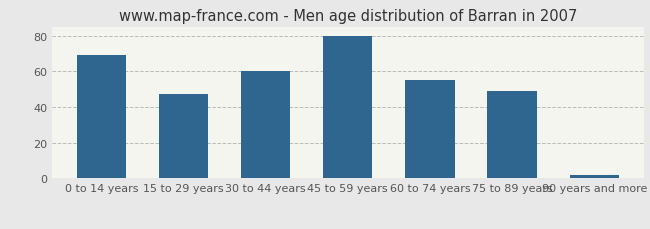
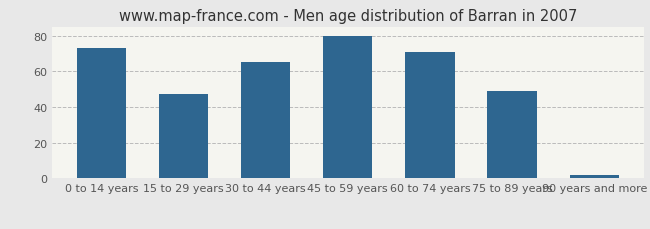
0 to 14 years: 69 -> 73
30 to 44 years: 60 -> 65
60 to 74 years: 55 -> 71
